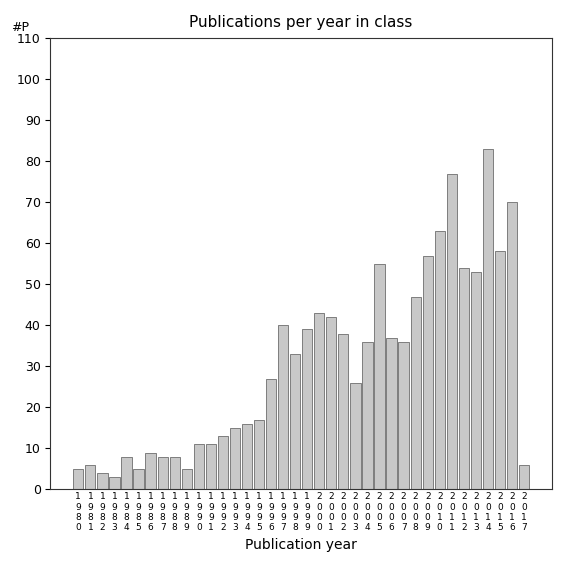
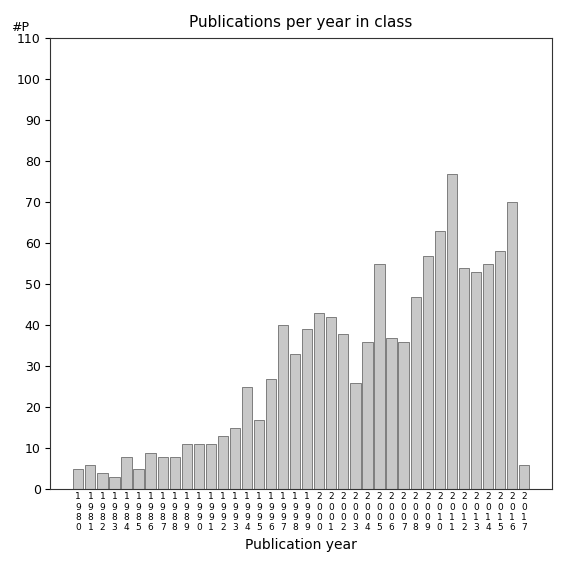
1 9 8 9: 5 -> 11
1 9 9 4: 16 -> 25
2 0 1 4: 83 -> 55
